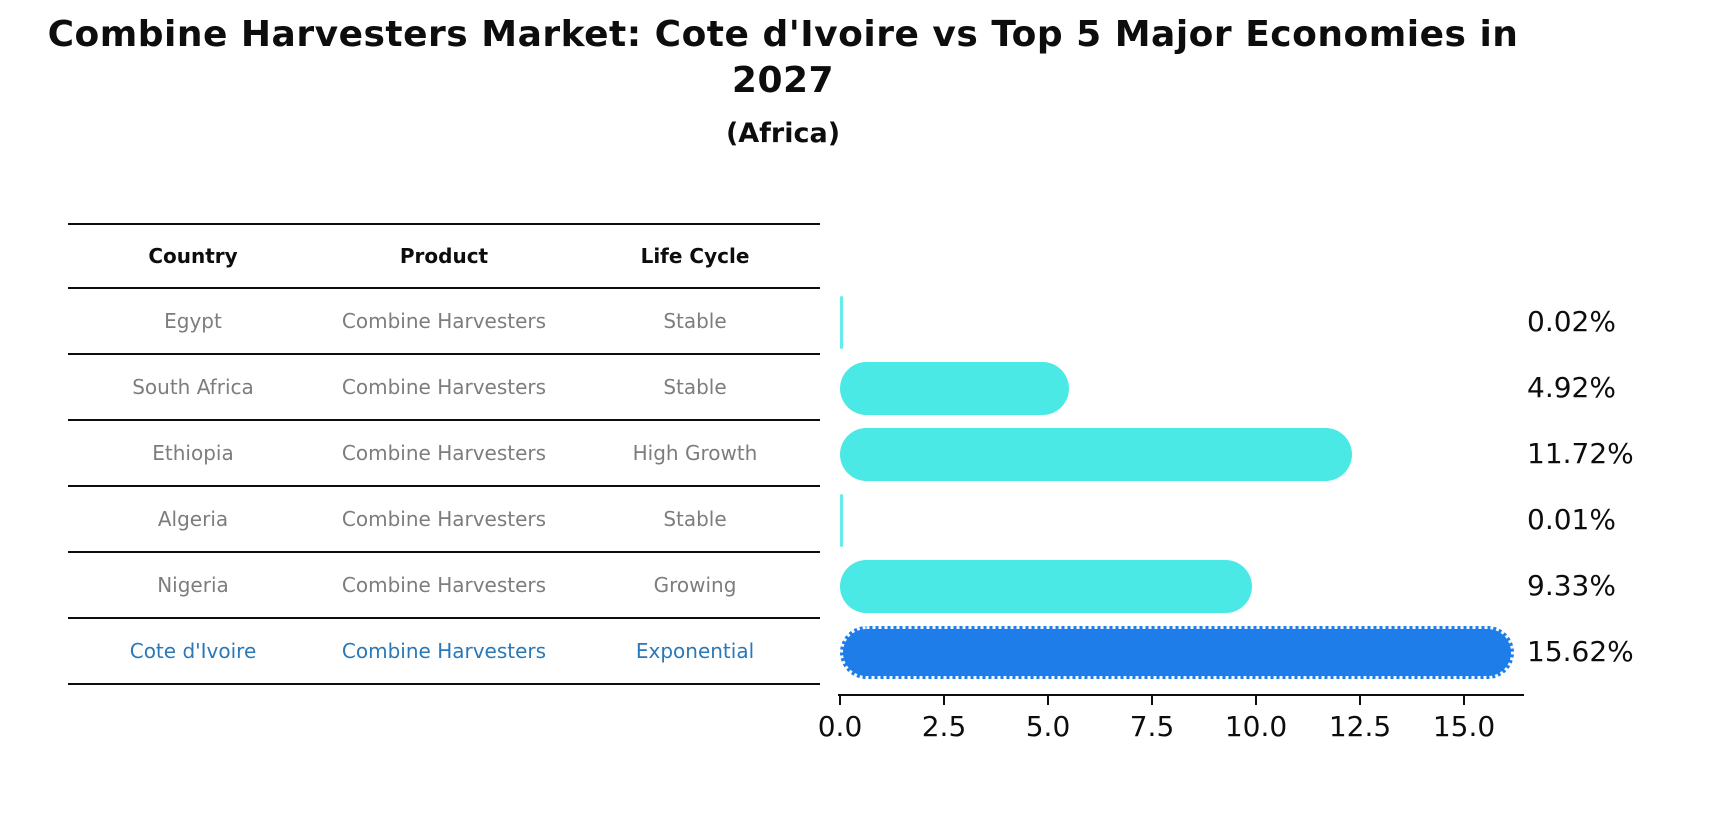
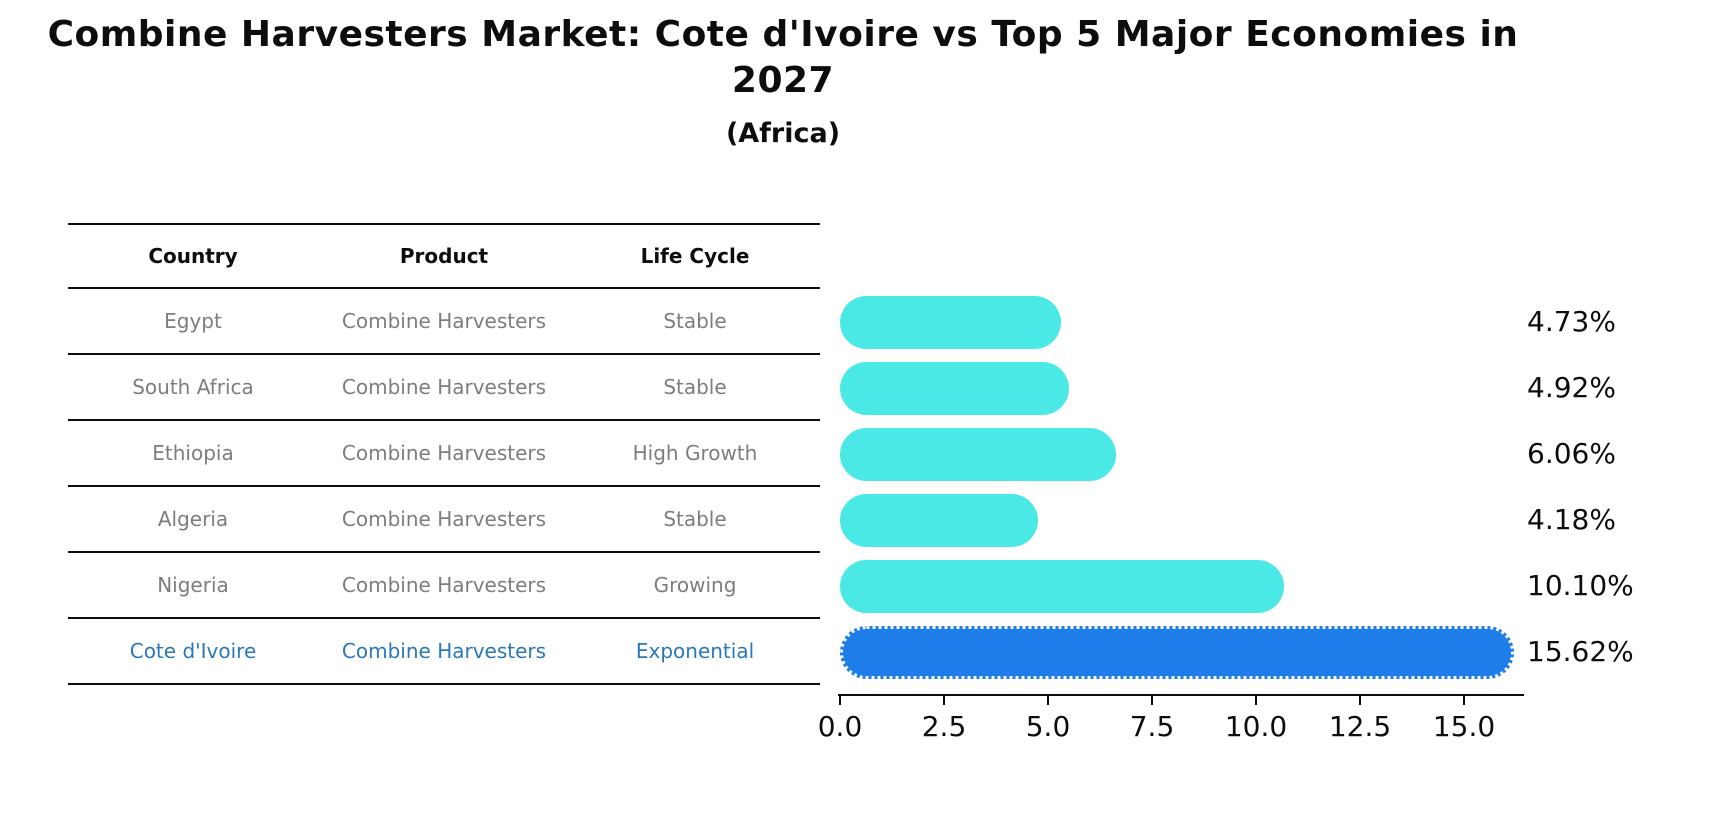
Egypt: 0.02% -> 4.73%
Ethiopia: 11.72% -> 6.06%
Algeria: 0.01% -> 4.18%
Nigeria: 9.33% -> 10.10%
